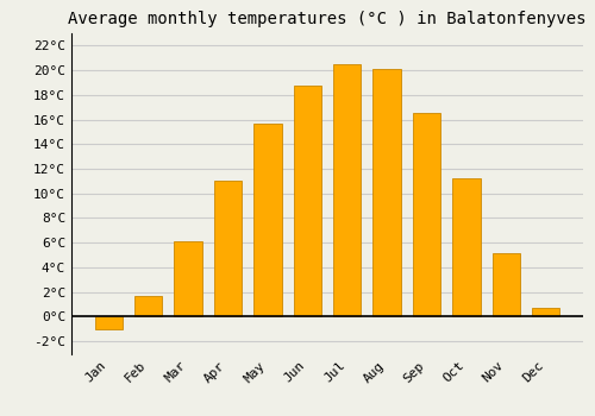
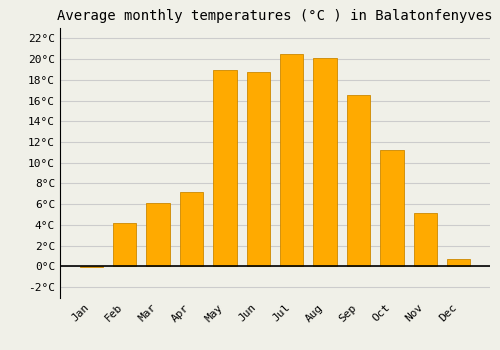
Jan: -1.0°C -> -0.1°C
Feb: 1.7°C -> 4.2°C
Apr: 11.0°C -> 7.2°C
May: 15.7°C -> 18.9°C
